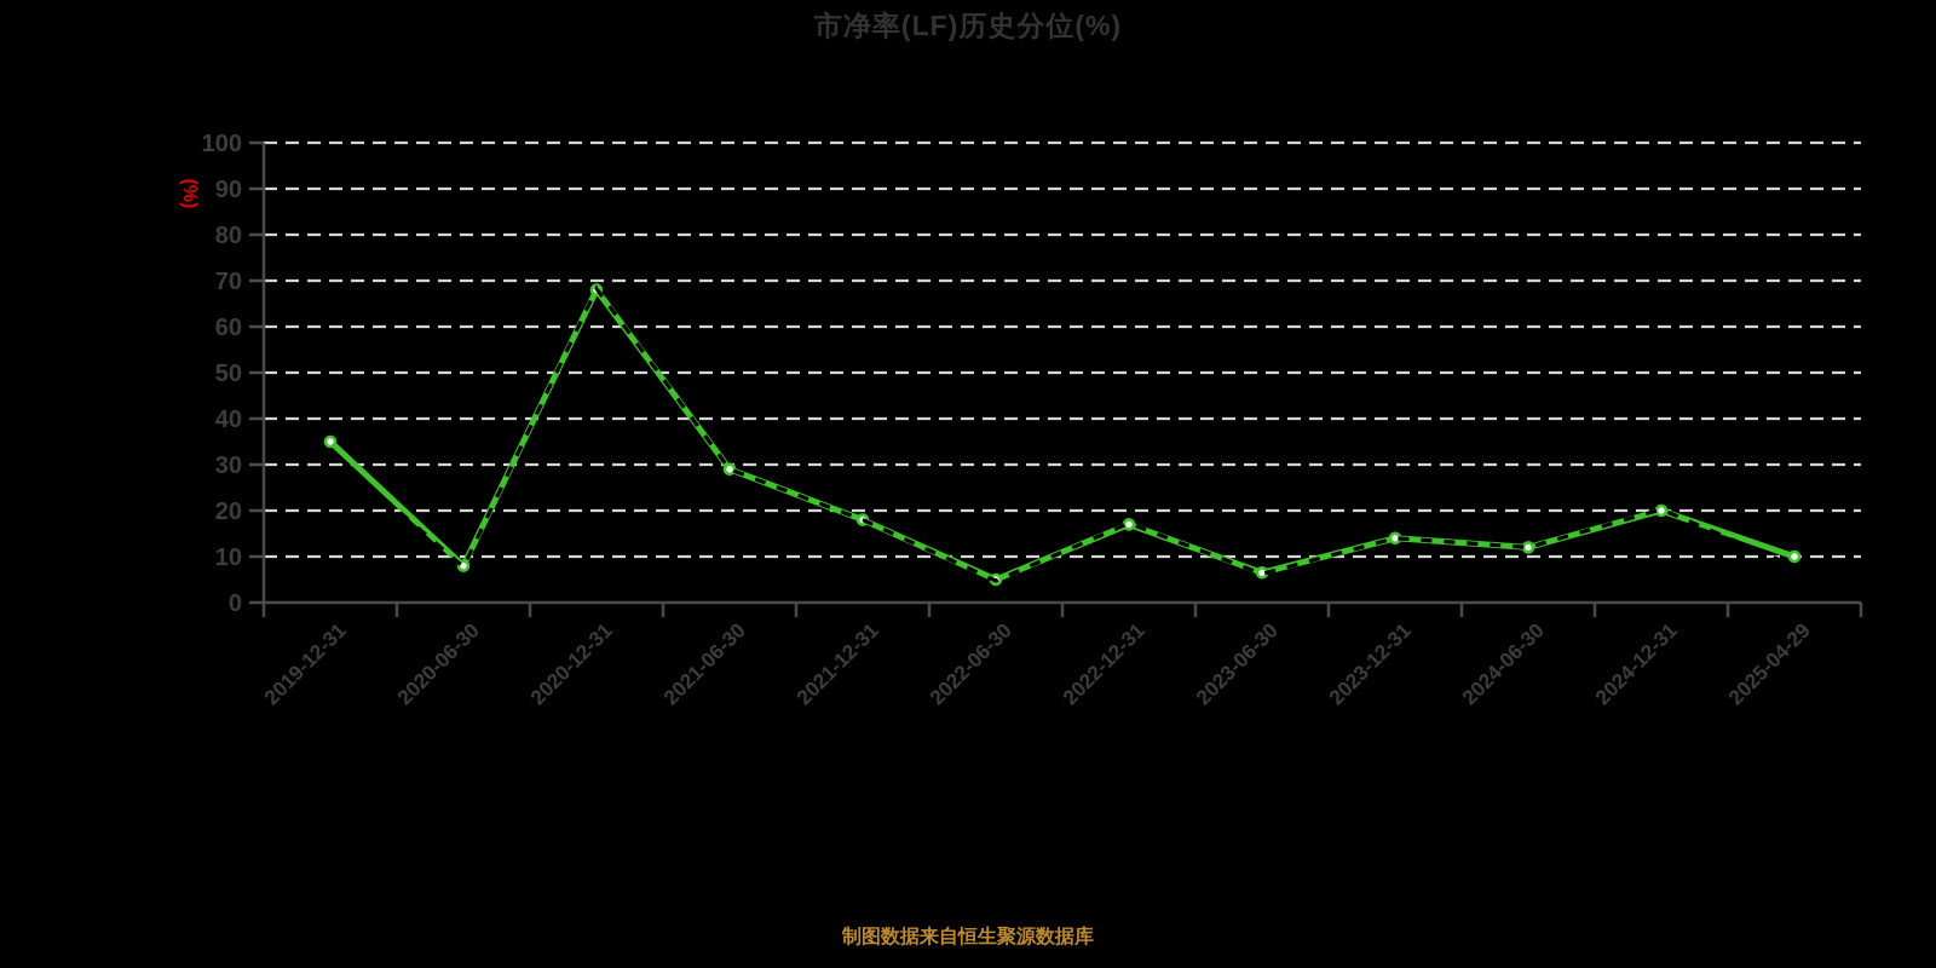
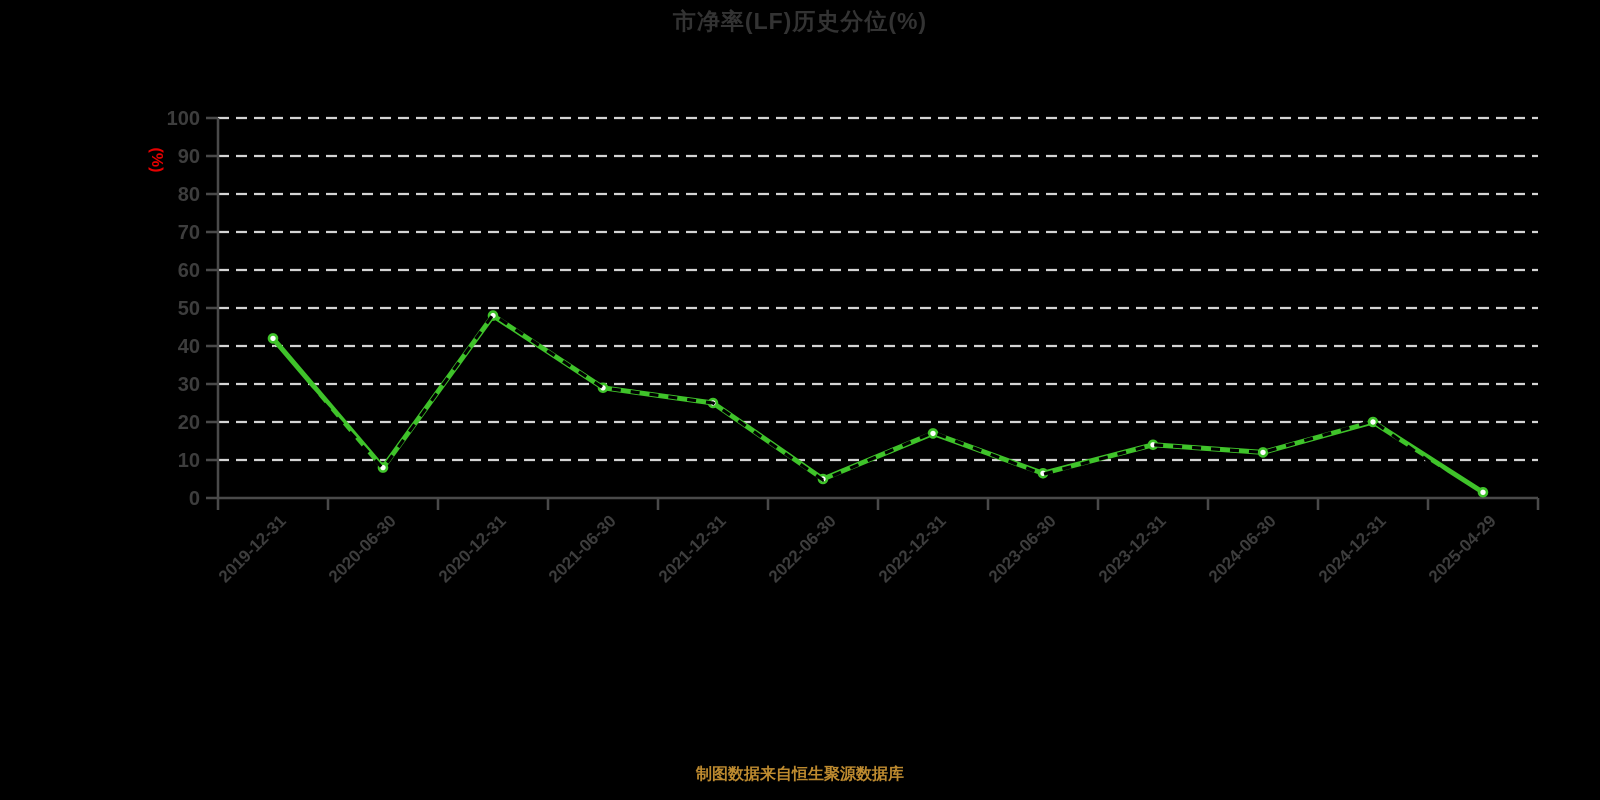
2019-12-31: 35 -> 42
2020-12-31: 68 -> 48
2021-12-31: 18 -> 25
2025-04-29: 10 -> 2
